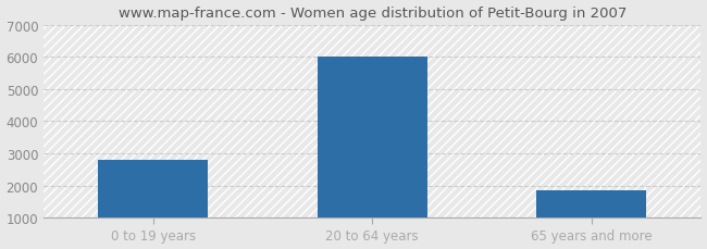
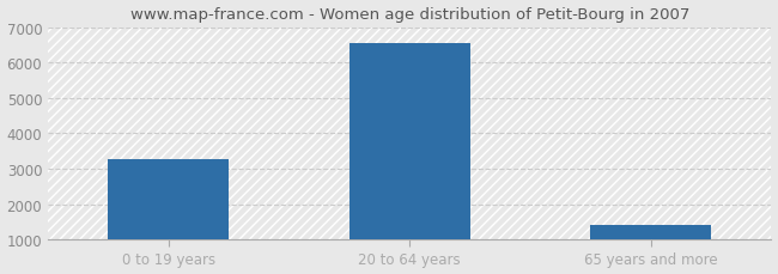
0 to 19 years: 2800 -> 3260
20 to 64 years: 6000 -> 6560
65 years and more: 1850 -> 1400
